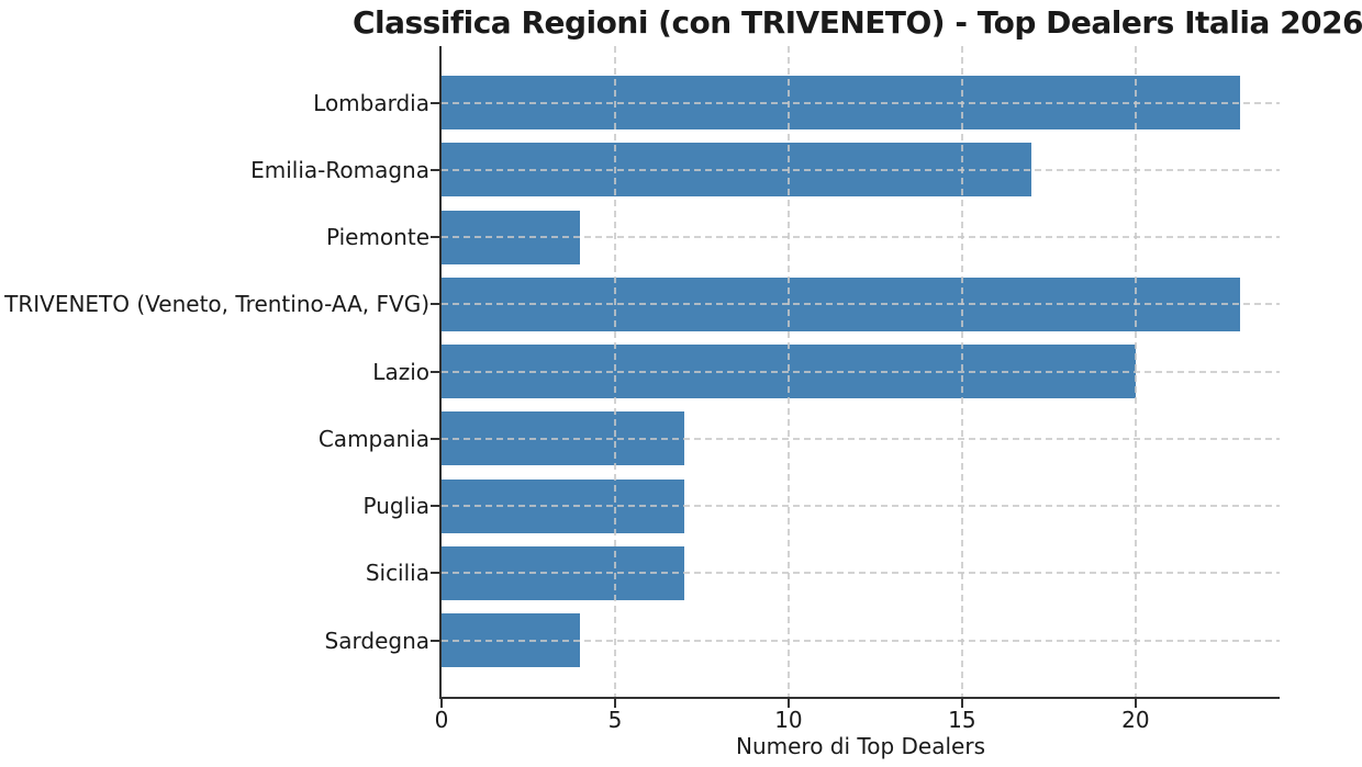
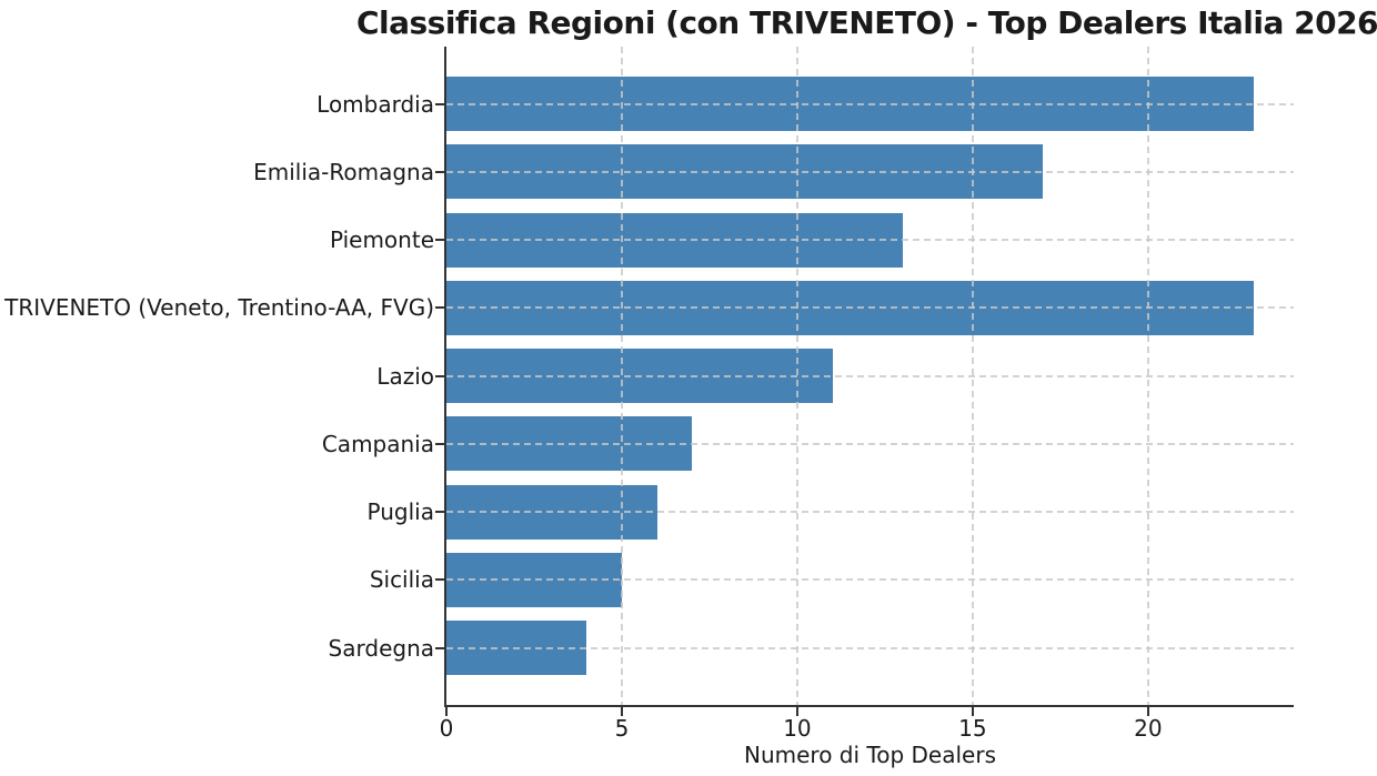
Piemonte: 4 -> 13
Lazio: 20 -> 11
Puglia: 7 -> 6
Sicilia: 7 -> 5
